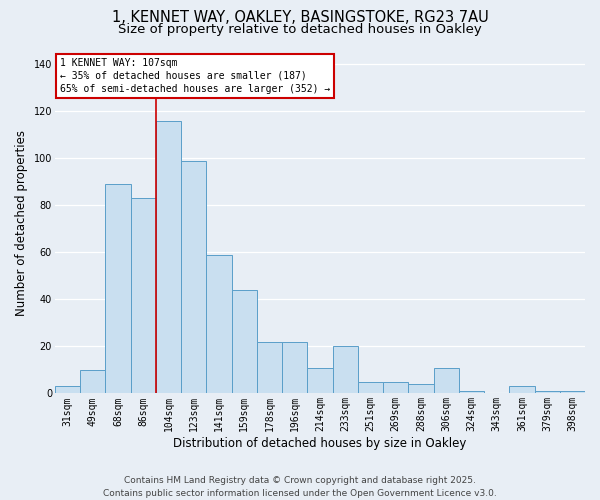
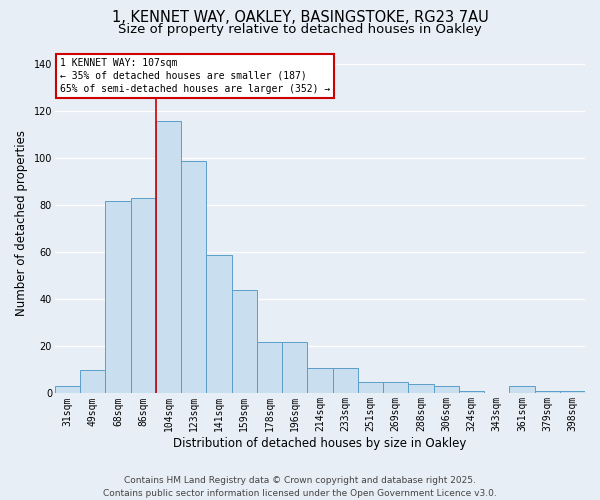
68sqm: 89 -> 82
233sqm: 20 -> 11
306sqm: 11 -> 3
